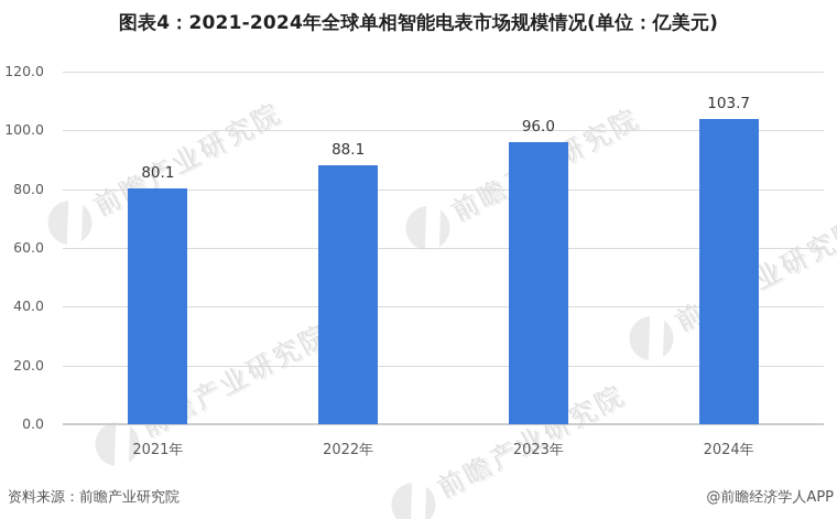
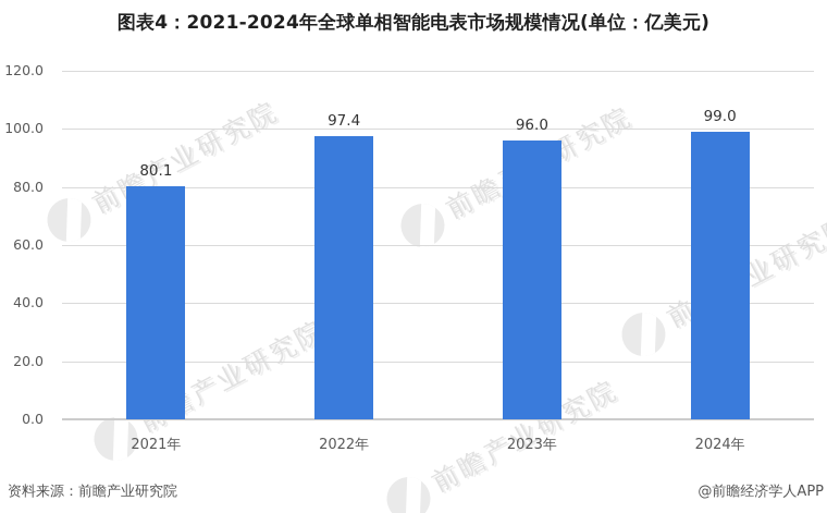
2022年: 88.1 -> 97.4
2024年: 103.7 -> 99.0
